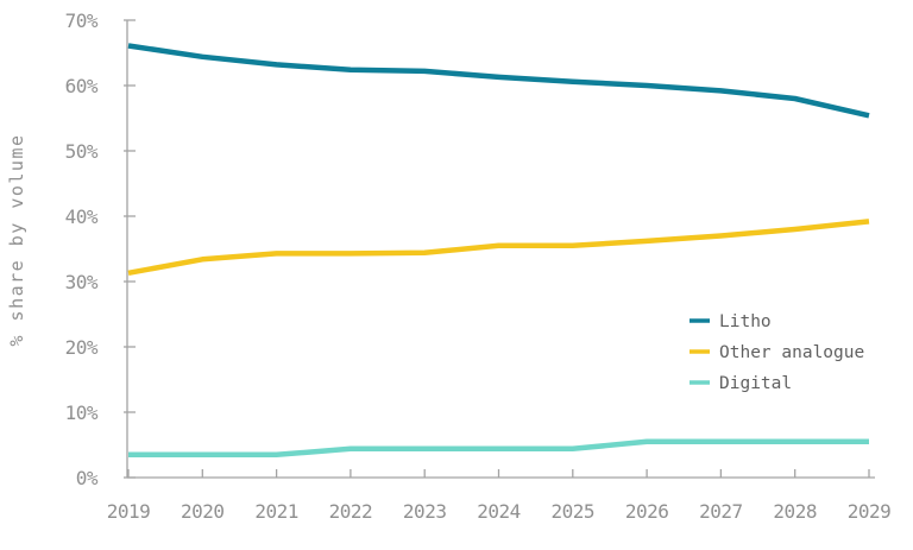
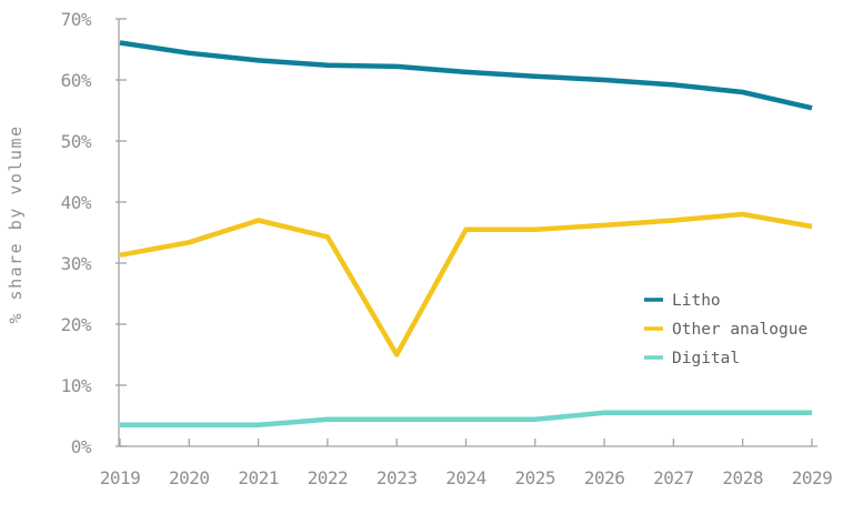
Other analogue/2021: 34% -> 37%
Other analogue/2023: 34% -> 15%
Other analogue/2029: 39% -> 36%
